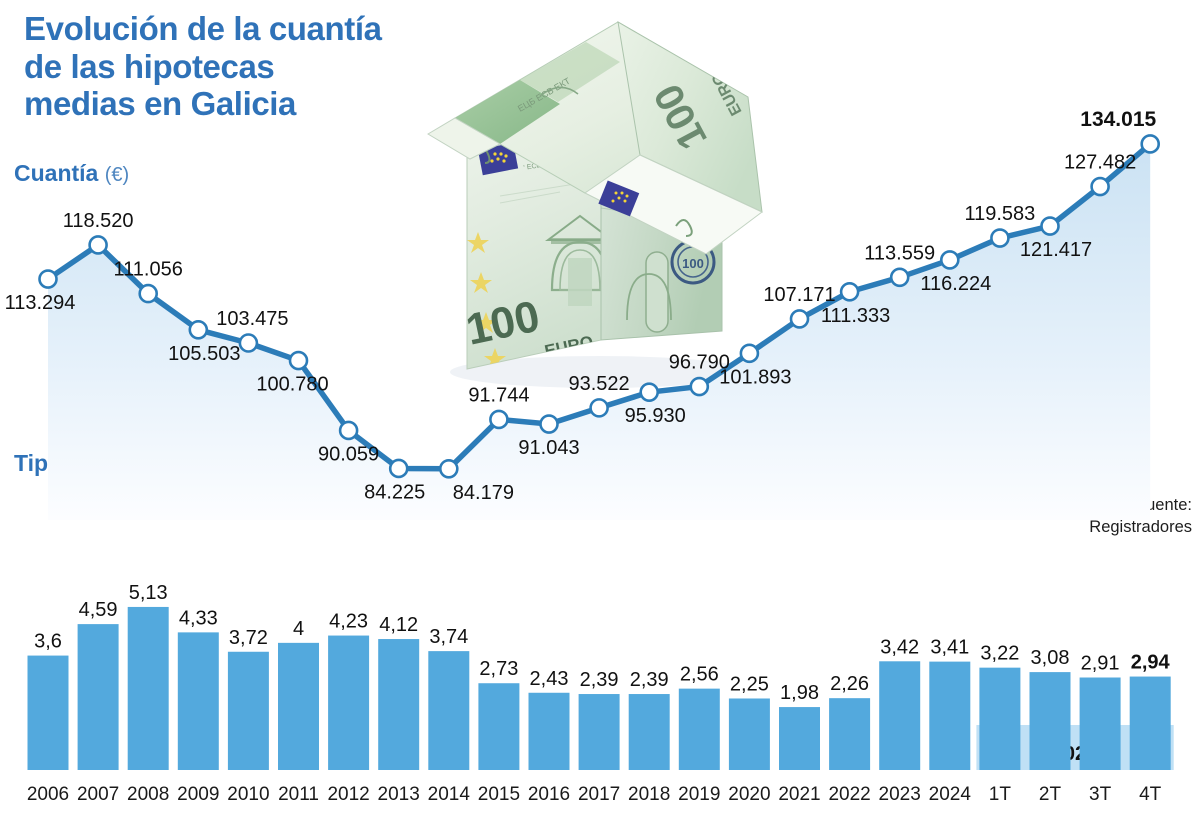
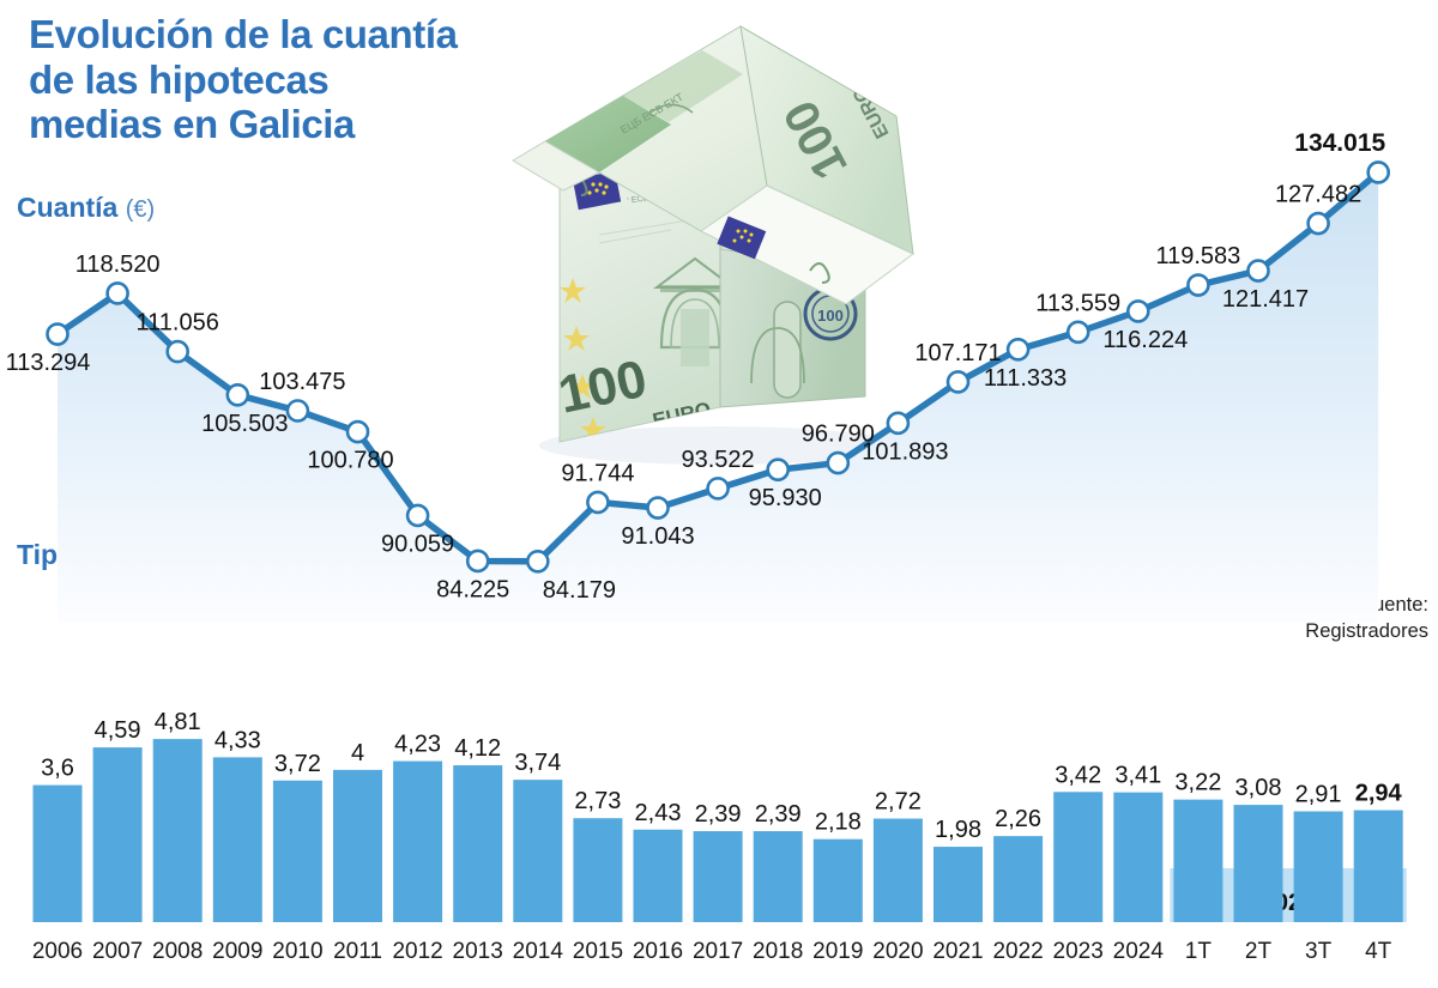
Tipo medio (%)/2008: 5,13 -> 4,81
Tipo medio (%)/2019: 2,56 -> 2,18
Tipo medio (%)/2020: 2,25 -> 2,72
